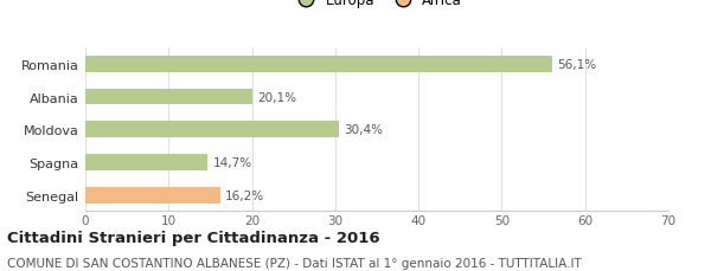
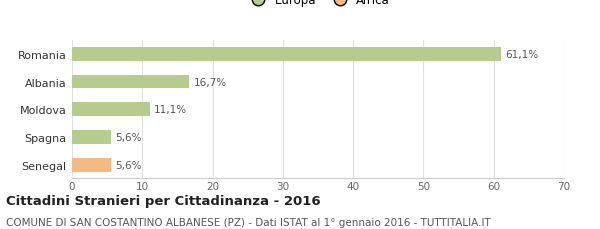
Romania: 56,1% -> 61,1%
Albania: 20,1% -> 16,7%
Moldova: 30,4% -> 11,1%
Spagna: 14,7% -> 5,6%
Senegal: 16,2% -> 5,6%
